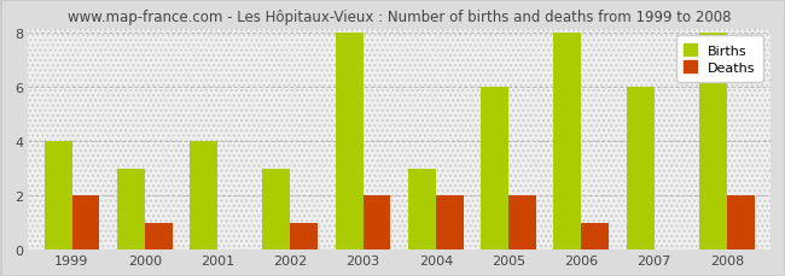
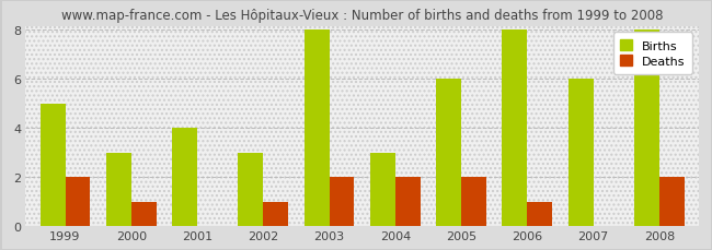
Births/1999: 4 -> 5
